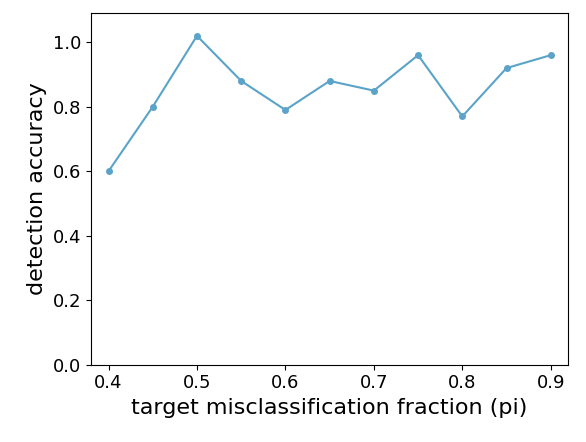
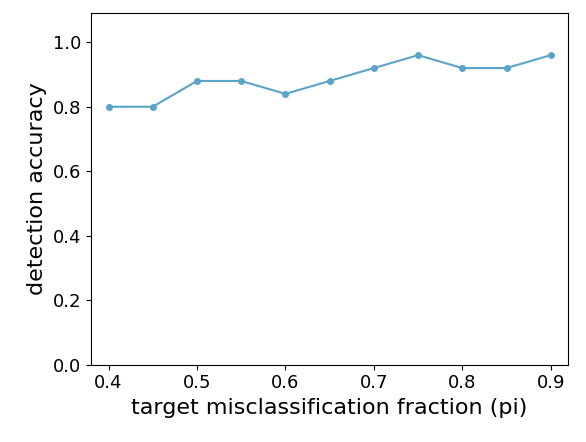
0.4: 0.60 -> 0.80
0.5: 1.02 -> 0.88
0.6: 0.79 -> 0.84
0.7: 0.85 -> 0.92
0.8: 0.77 -> 0.92
